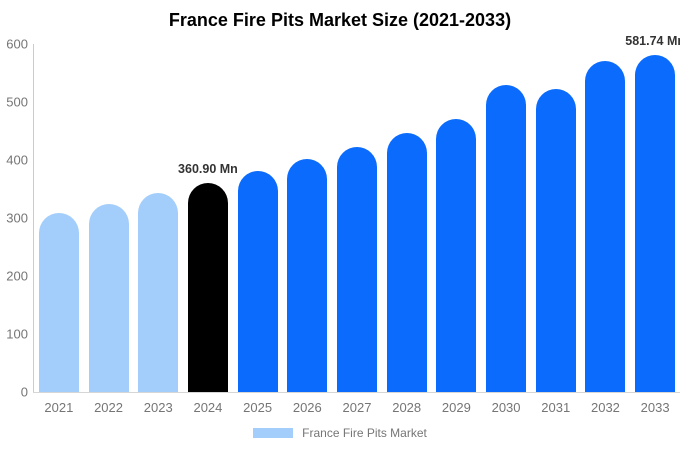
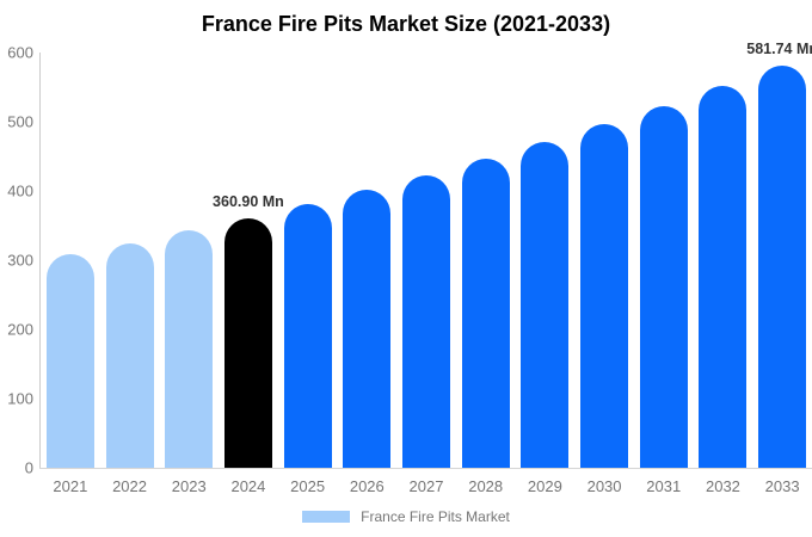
2030: 530 -> 500
2032: 570 -> 550
